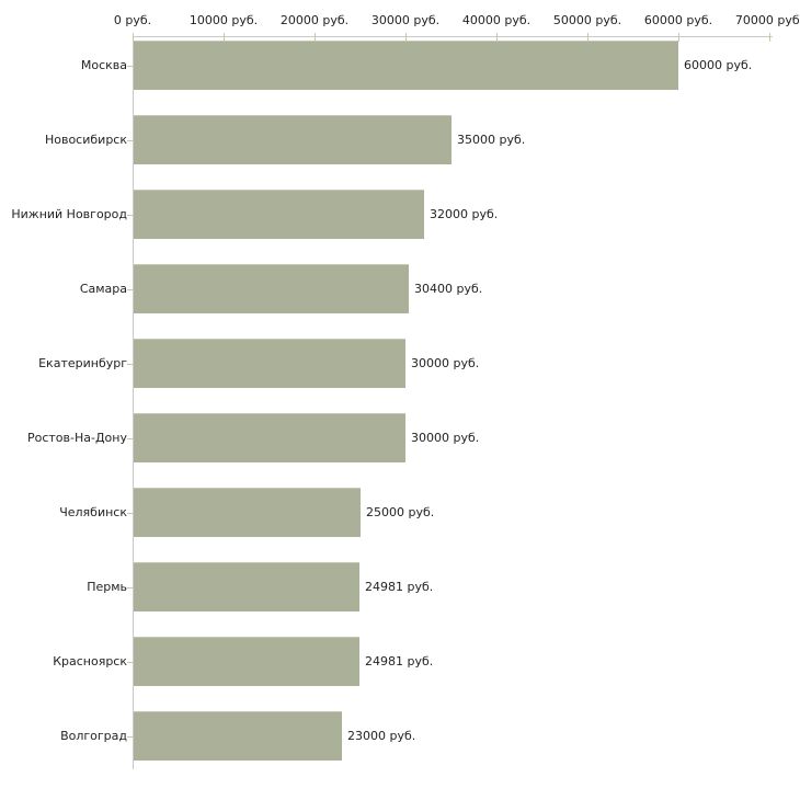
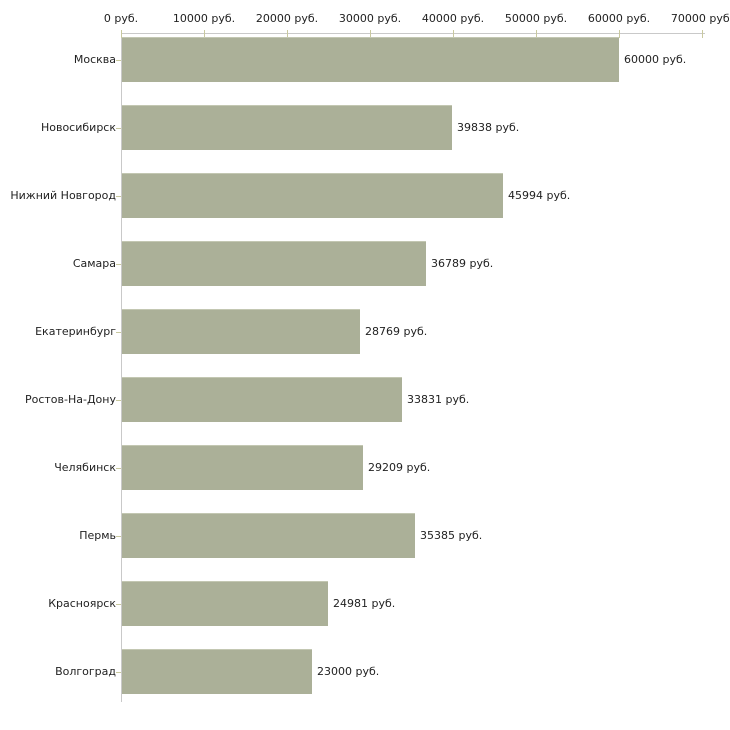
Новосибирск: 35000 -> 39838
Нижний Новгород: 32000 -> 45994
Самара: 30400 -> 36789
Екатеринбург: 30000 -> 28769
Ростов-На-Дону: 30000 -> 33831
Челябинск: 25000 -> 29209
Пермь: 24981 -> 35385
